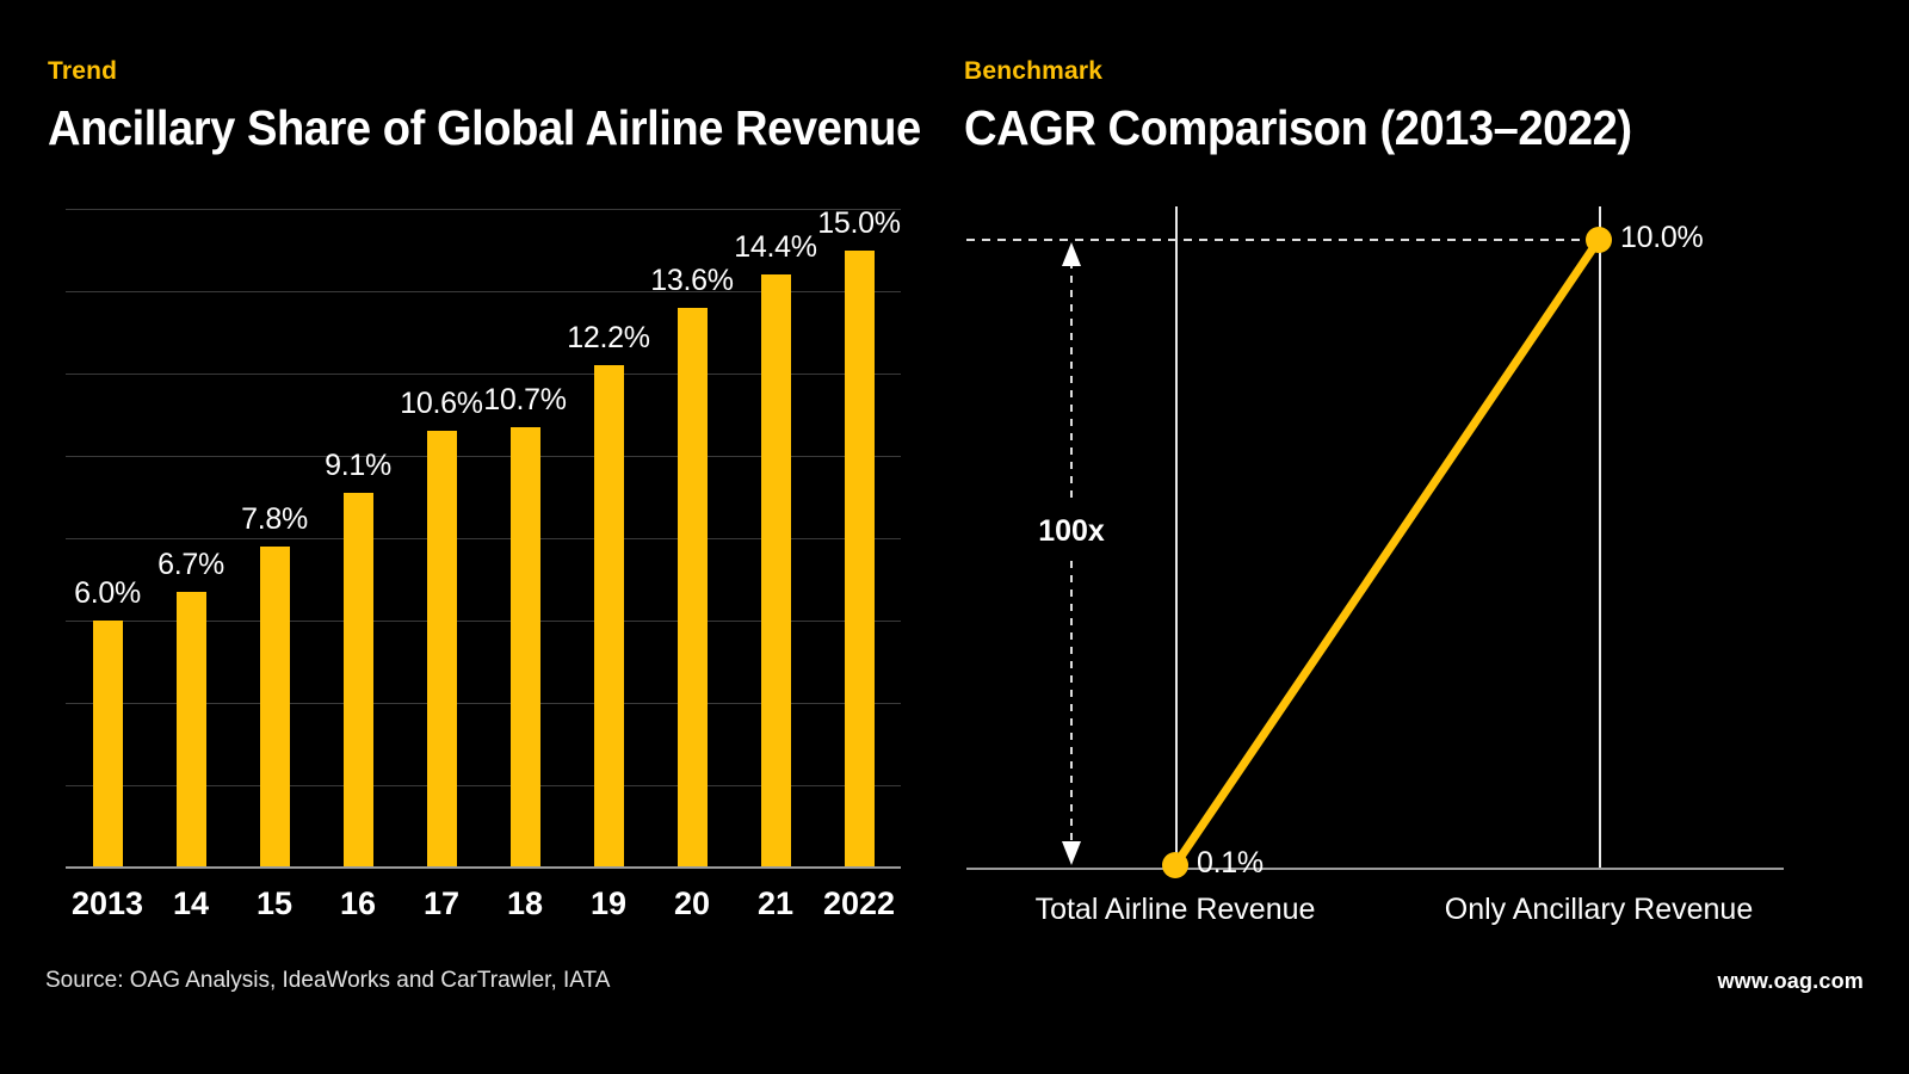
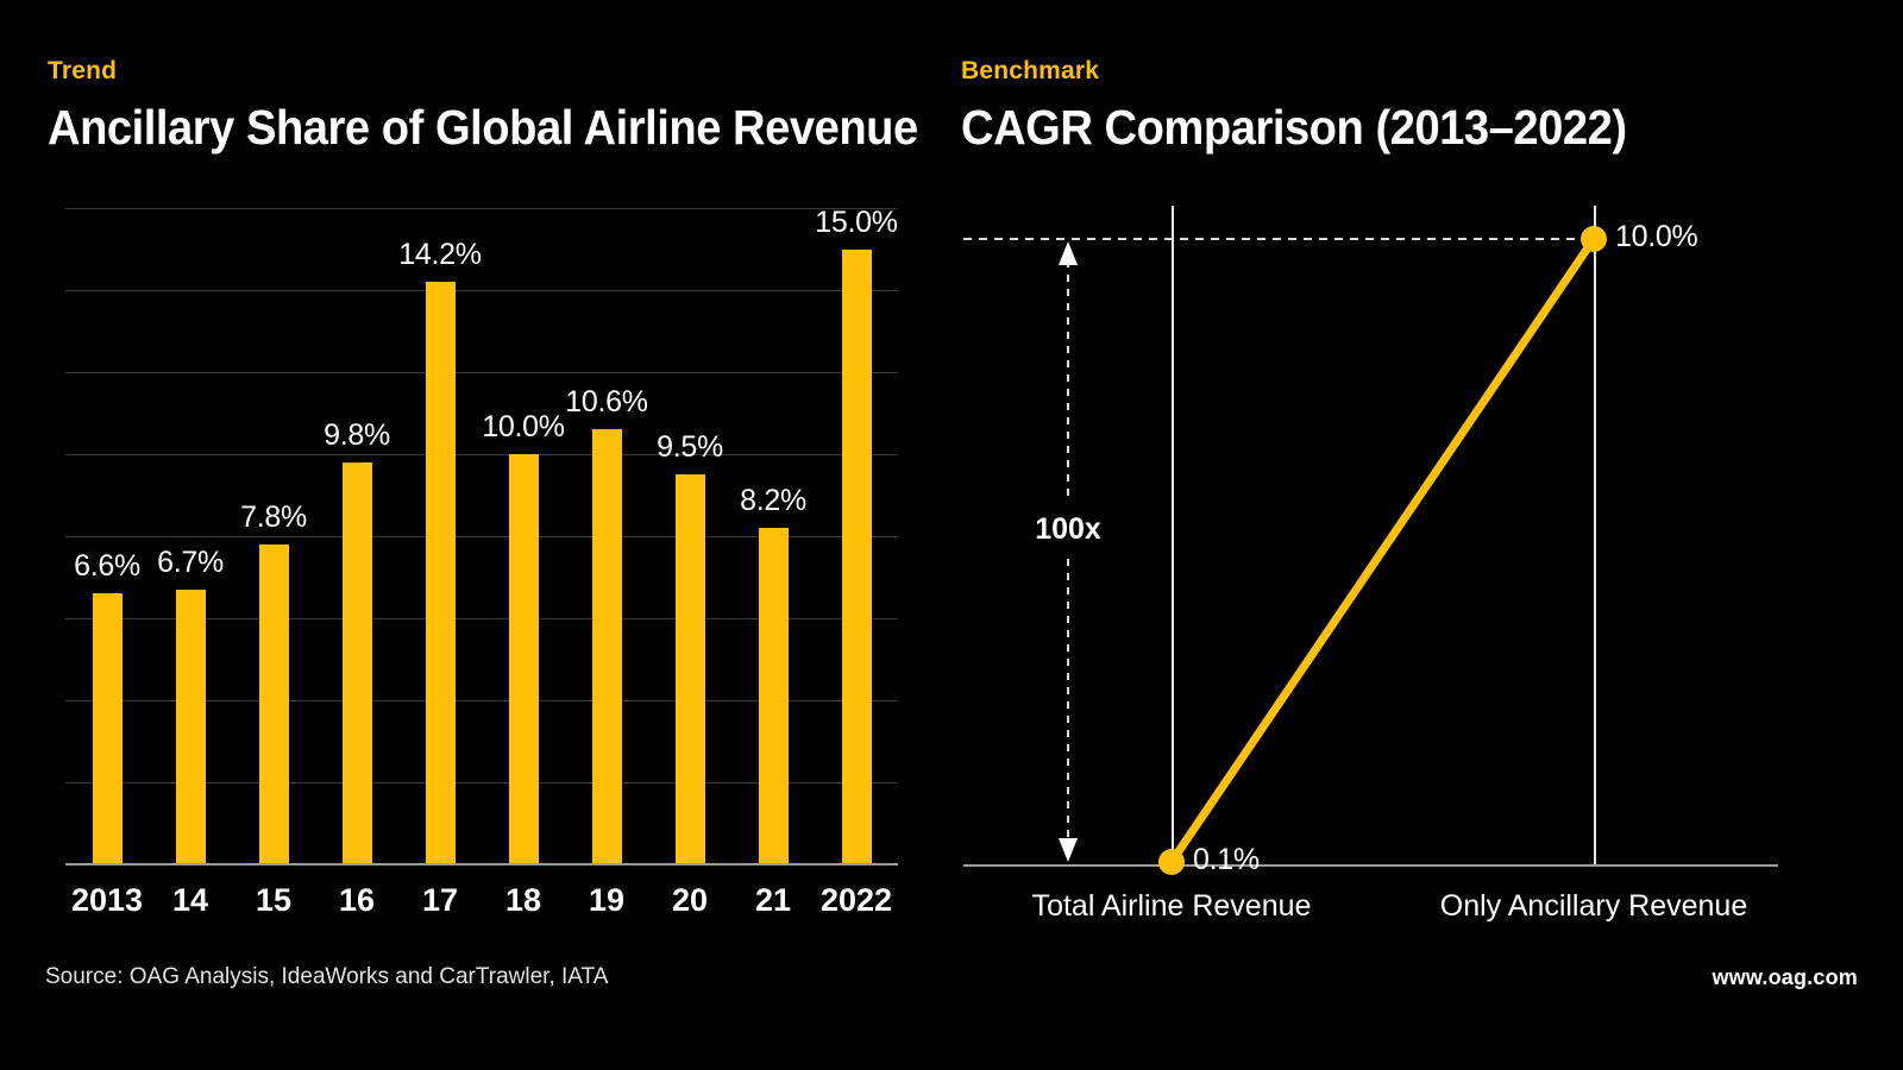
Ancillary Share of Global Airline Revenue/2013: 6.0% -> 6.6%
Ancillary Share of Global Airline Revenue/16: 9.1% -> 9.8%
Ancillary Share of Global Airline Revenue/17: 10.6% -> 14.2%
Ancillary Share of Global Airline Revenue/18: 10.7% -> 10.0%
Ancillary Share of Global Airline Revenue/19: 12.2% -> 10.6%
Ancillary Share of Global Airline Revenue/20: 13.6% -> 9.5%
Ancillary Share of Global Airline Revenue/21: 14.4% -> 8.2%
